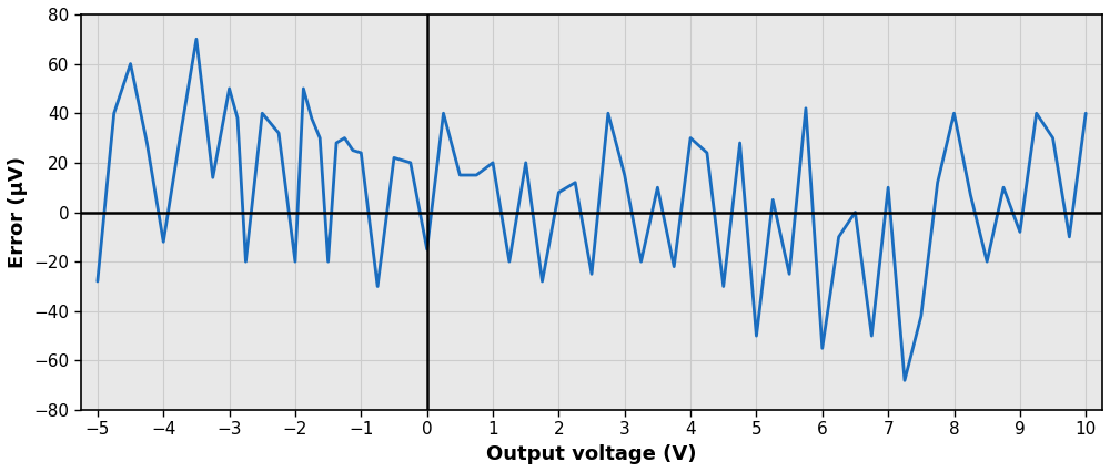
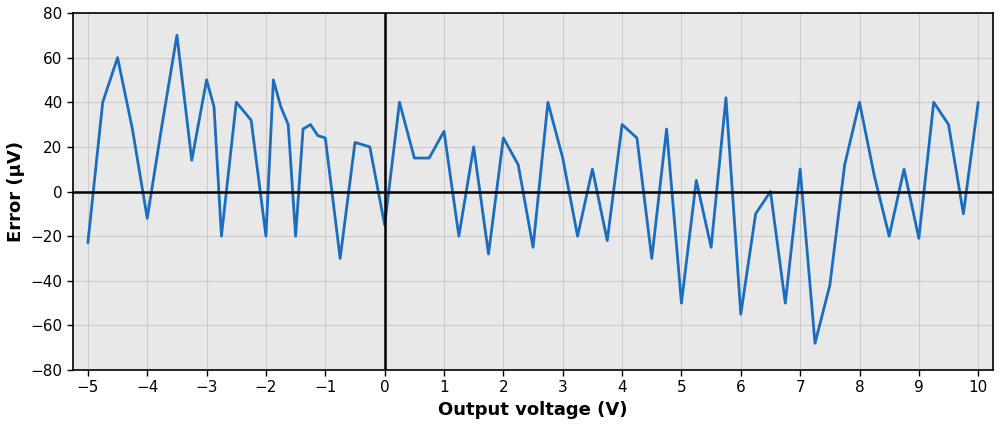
−5: -28 -> -23
1: 20 -> 27
2: 8 -> 24
9: -8 -> -21
